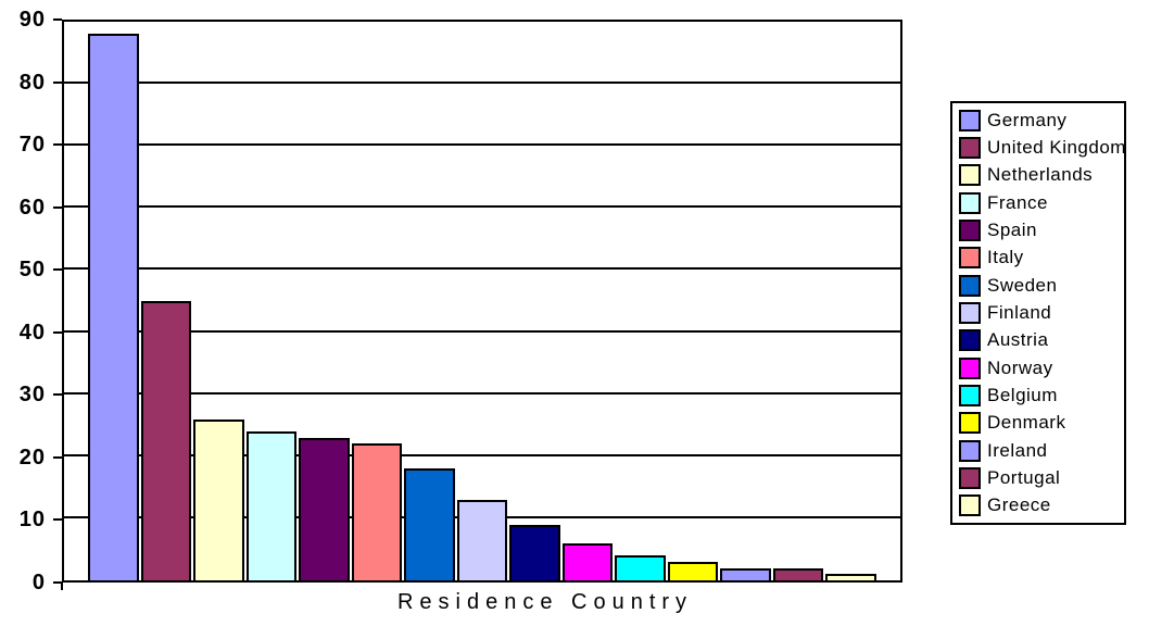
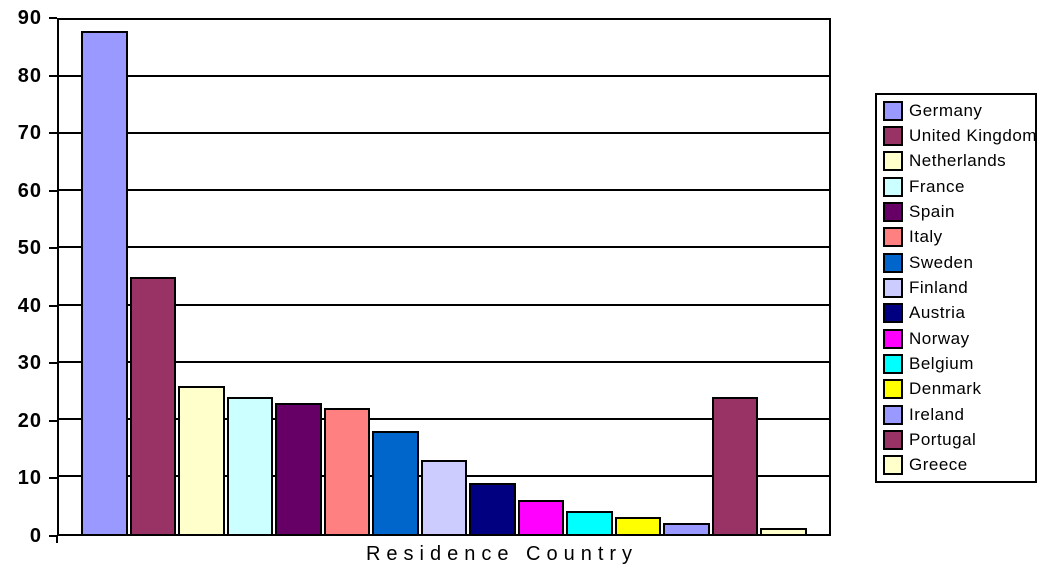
Portugal: 2 -> 24
